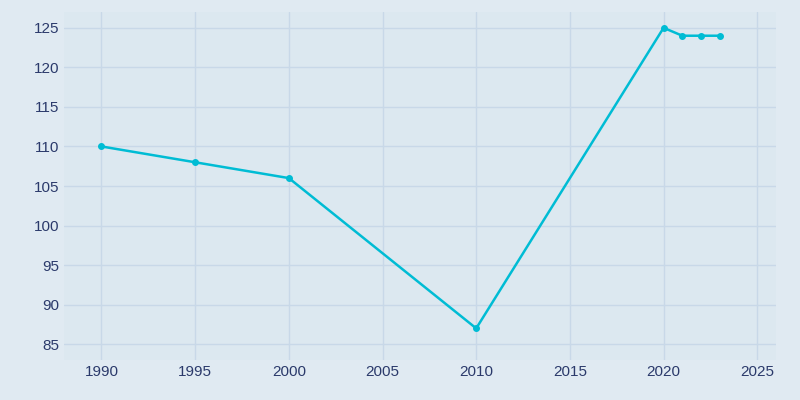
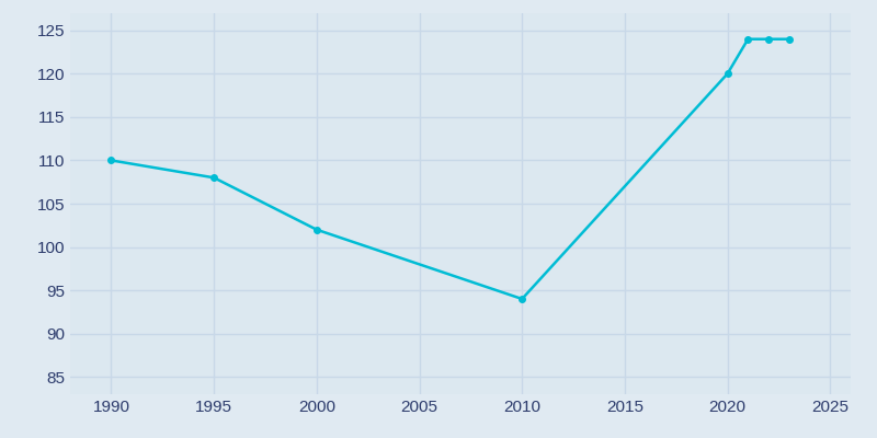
2000: 106 -> 102
2010: 87 -> 94
2020: 125 -> 120
